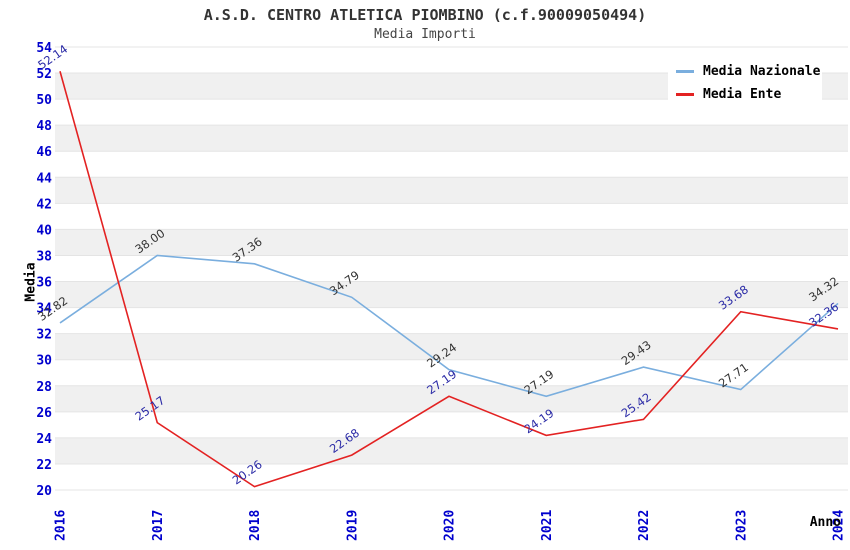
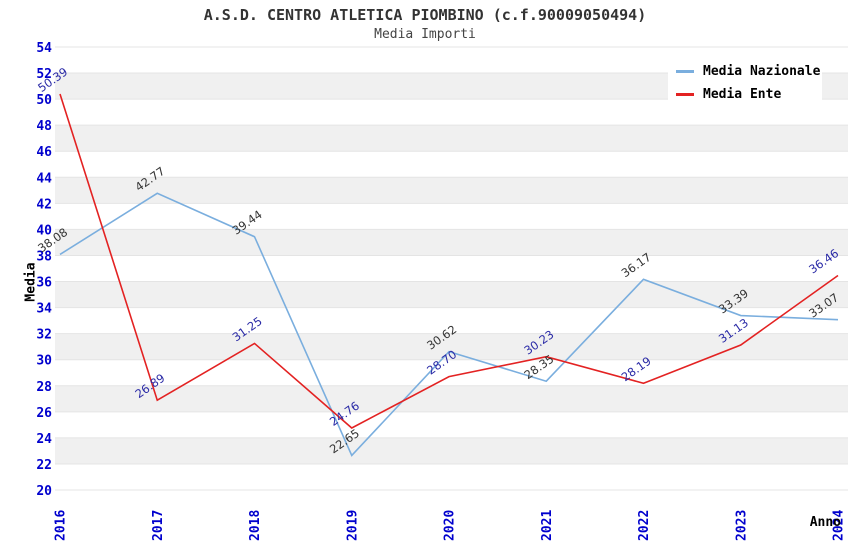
Media Nazionale/2016: 32.82 -> 38.08
Media Ente/2016: 52.14 -> 50.39
Media Nazionale/2017: 38.00 -> 42.77
Media Ente/2017: 25.17 -> 26.89
Media Nazionale/2018: 37.36 -> 39.44
Media Ente/2018: 20.26 -> 31.25
Media Nazionale/2019: 34.79 -> 22.65
Media Ente/2019: 22.68 -> 24.76
Media Nazionale/2020: 29.24 -> 30.62
Media Ente/2020: 27.19 -> 28.70
Media Nazionale/2021: 27.19 -> 28.35
Media Ente/2021: 24.19 -> 30.23
Media Nazionale/2022: 29.43 -> 36.17
Media Ente/2022: 25.42 -> 28.19
Media Nazionale/2023: 27.71 -> 33.39
Media Ente/2023: 33.68 -> 31.13
Media Nazionale/2024: 34.32 -> 33.07
Media Ente/2024: 32.36 -> 36.46
